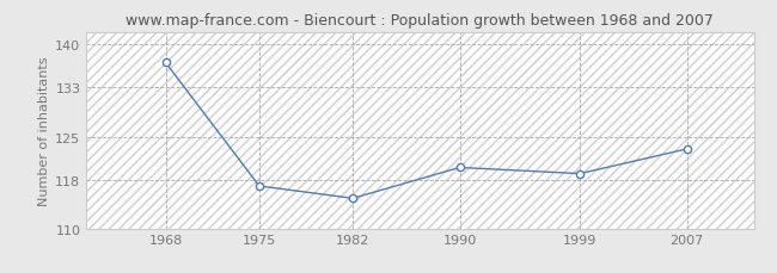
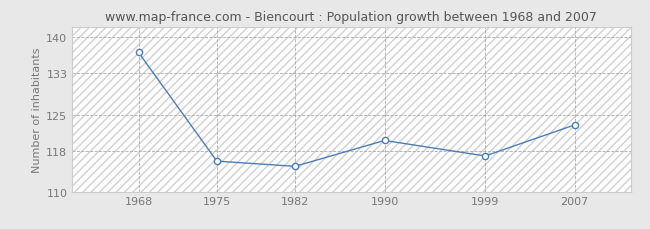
1975: 117 -> 116
1999: 119 -> 117
